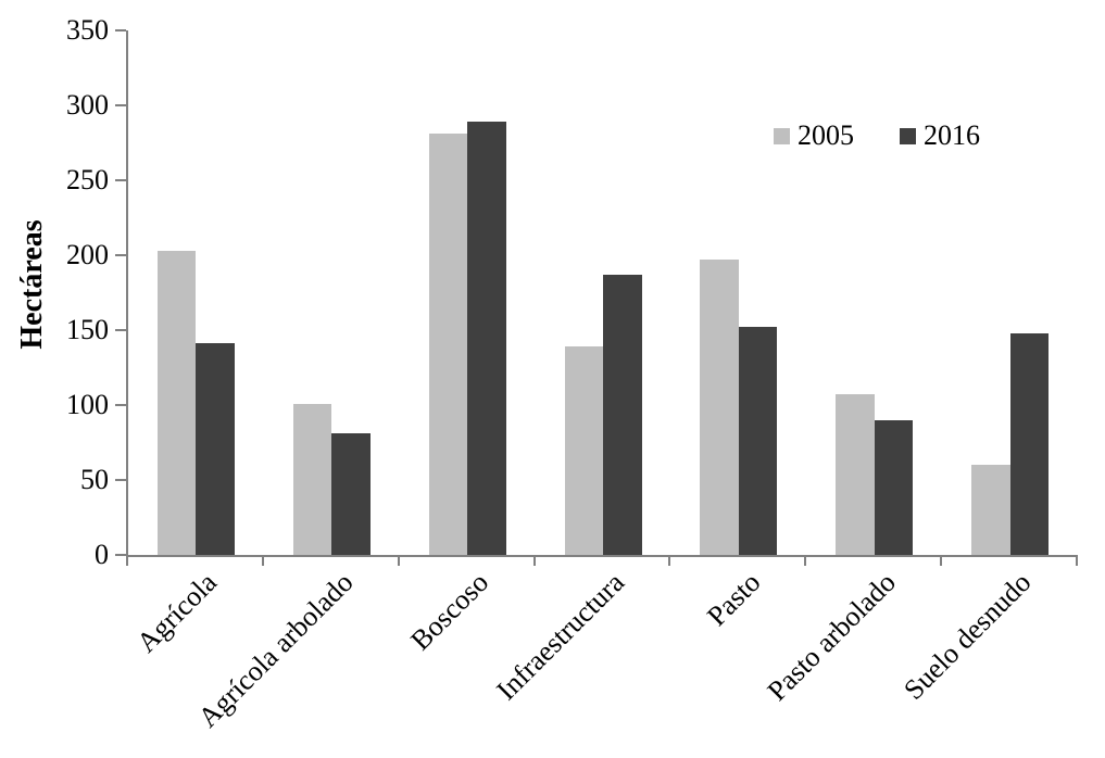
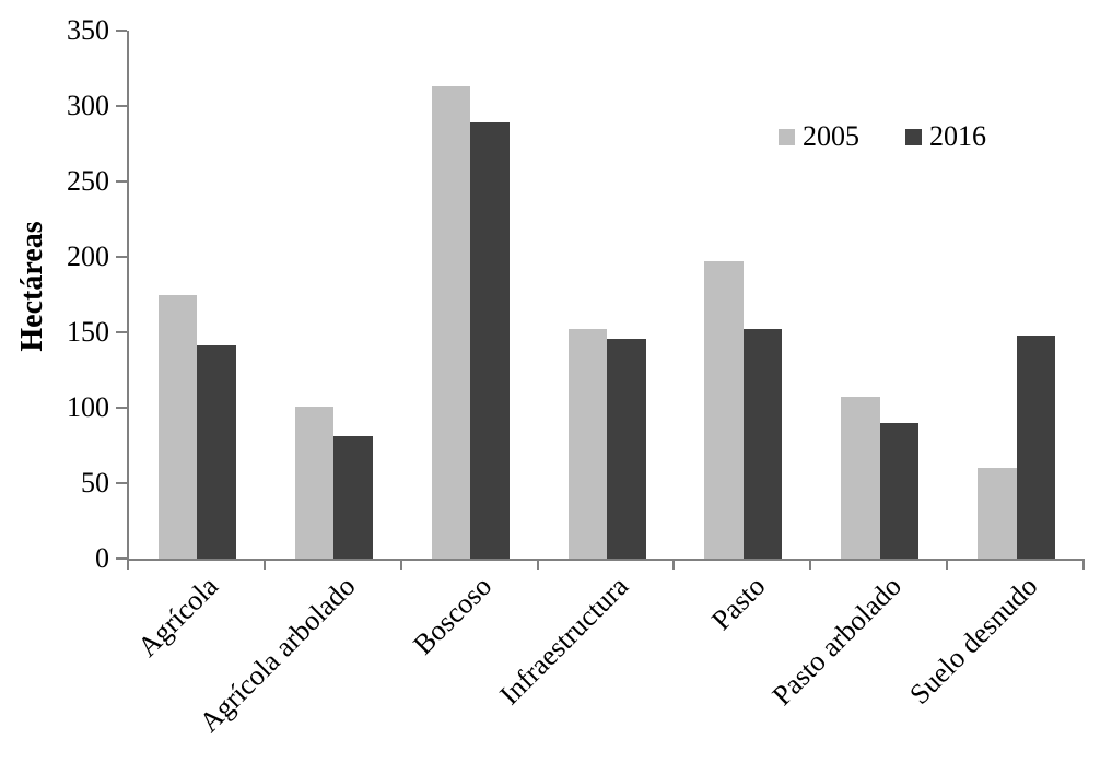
2005/Agrícola: 203 -> 175
2005/Boscoso: 281 -> 313
2005/Infraestructura: 139 -> 152
2016/Infraestructura: 187 -> 146
